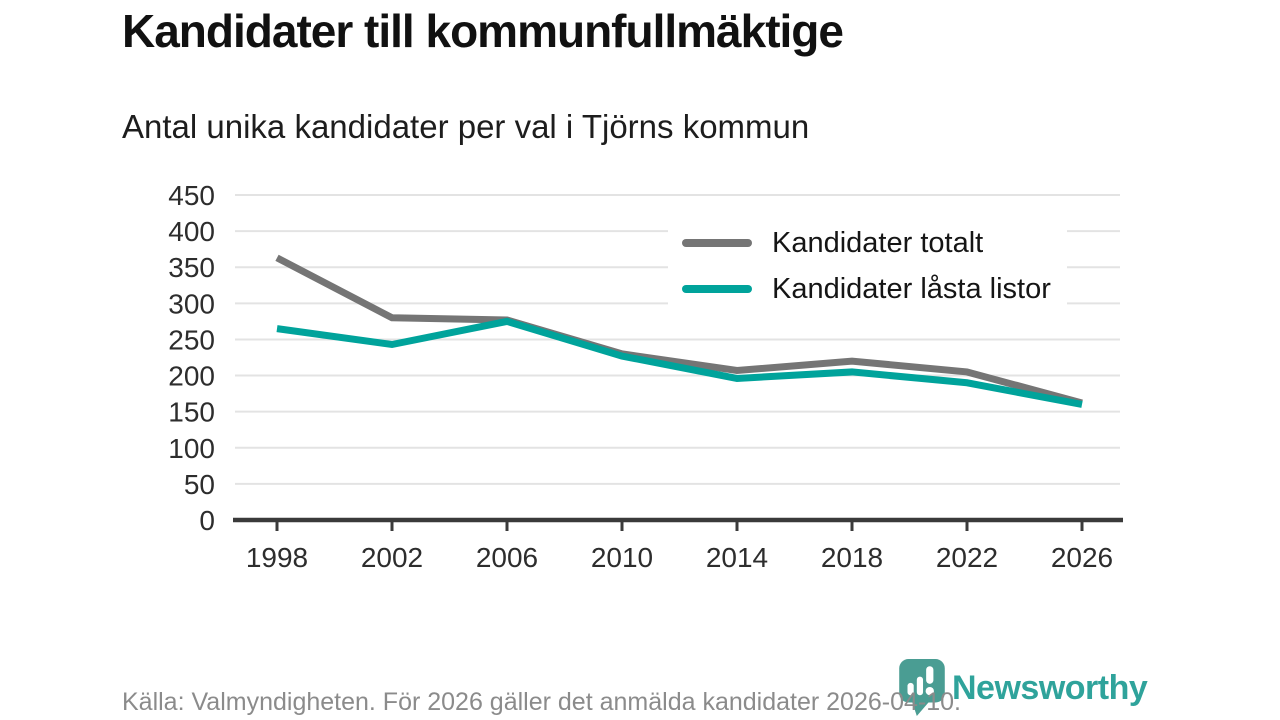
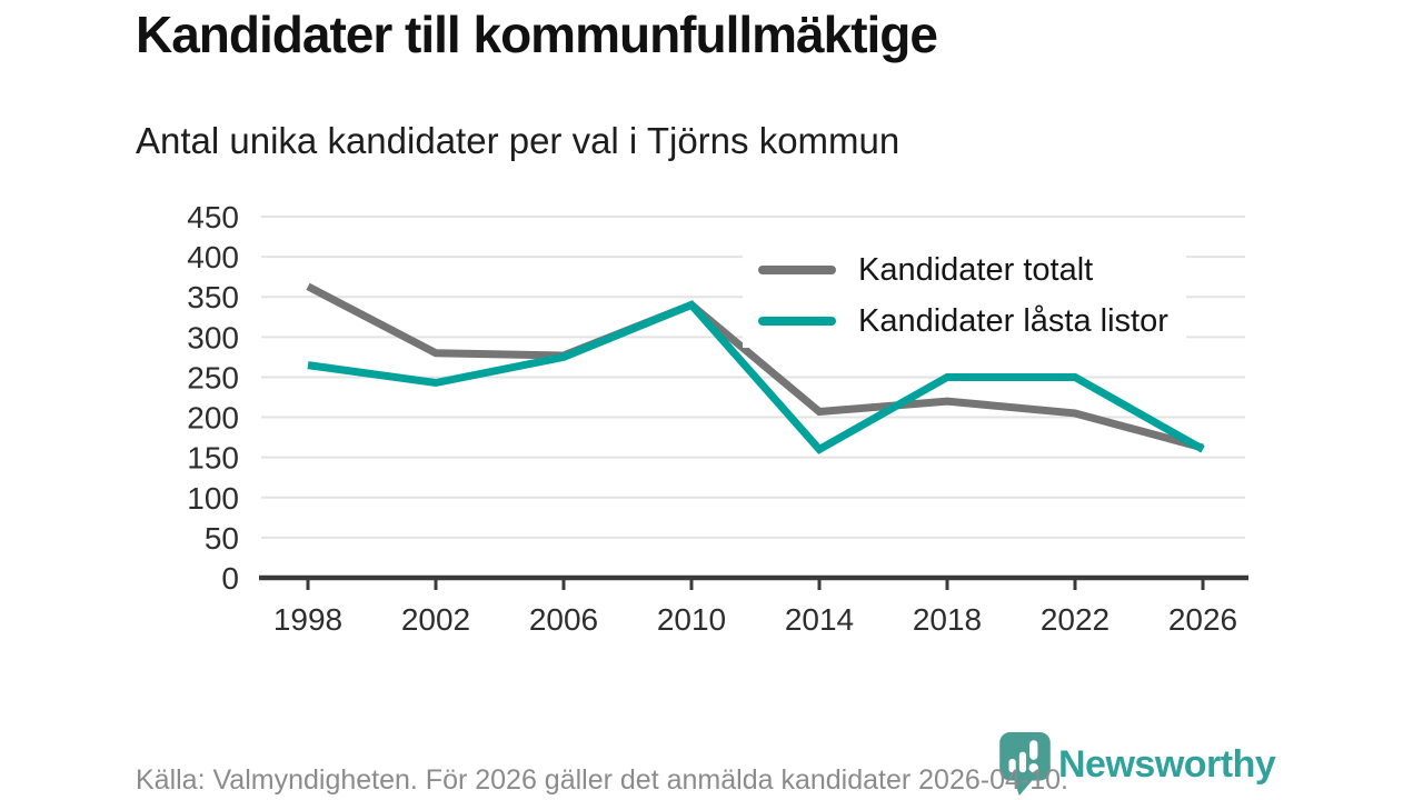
Kandidater totalt/2010: 230 -> 340
Kandidater låsta listor/2010: 230 -> 340
Kandidater låsta listor/2014: 200 -> 160
Kandidater låsta listor/2018: 200 -> 250
Kandidater låsta listor/2022: 190 -> 250
